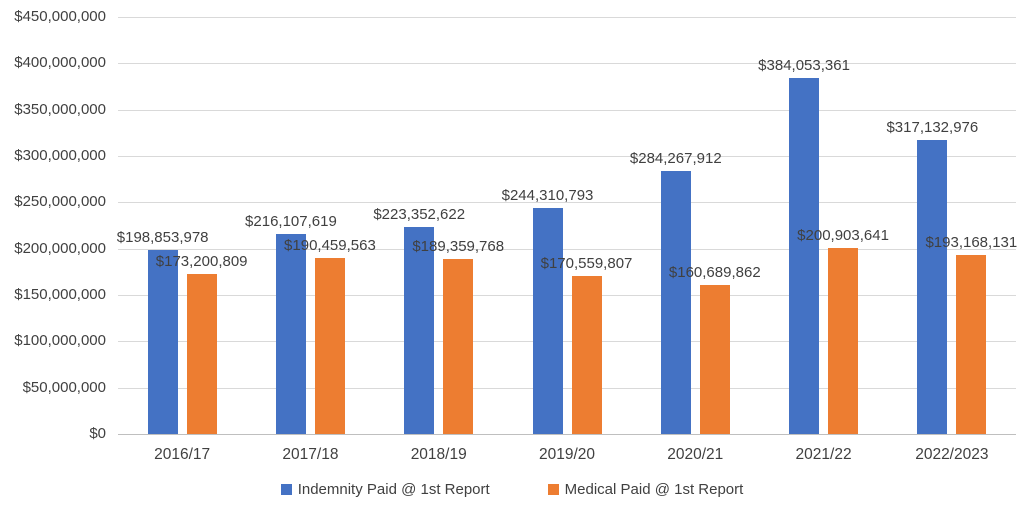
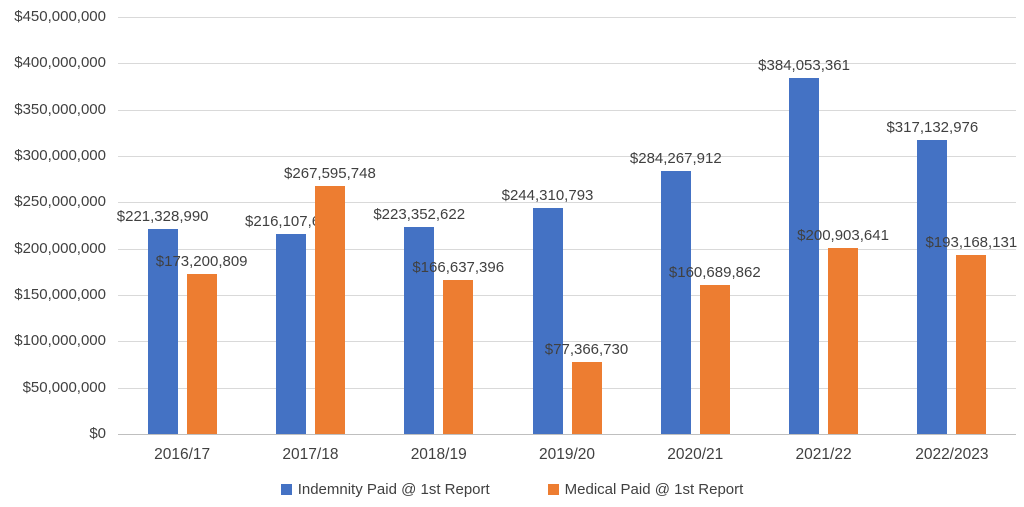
Indemnity Paid @ 1st Report/2016/17: $198,853,978 -> $221,328,990
Medical Paid @ 1st Report/2017/18: $190,459,563 -> $267,595,748
Medical Paid @ 1st Report/2018/19: $189,359,768 -> $166,637,396
Medical Paid @ 1st Report/2019/20: $170,559,807 -> $77,366,730
